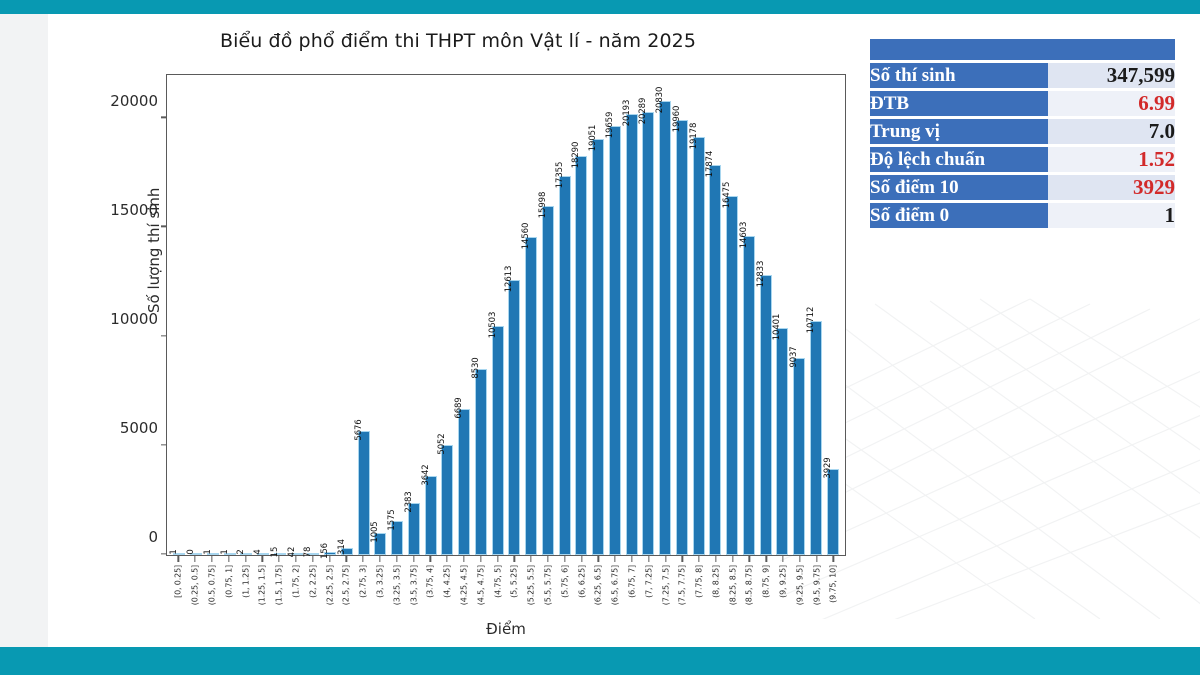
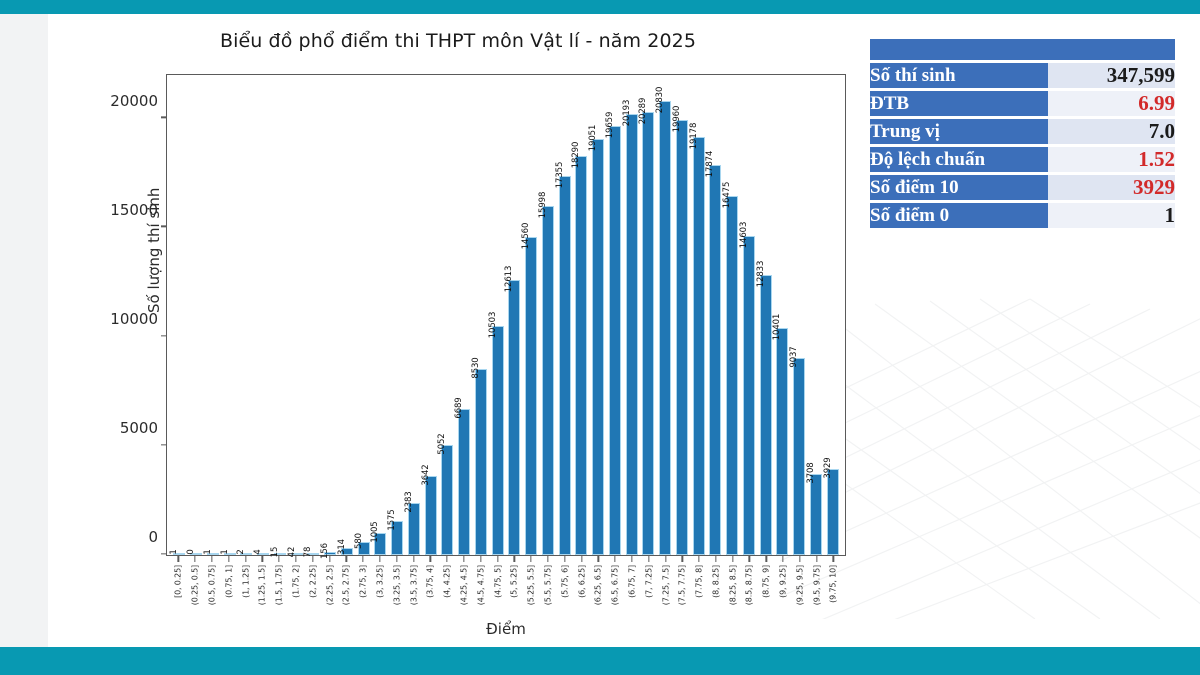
(2.75, 3]: 5676 -> 580
(9.5, 9.75]: 10712 -> 3708
